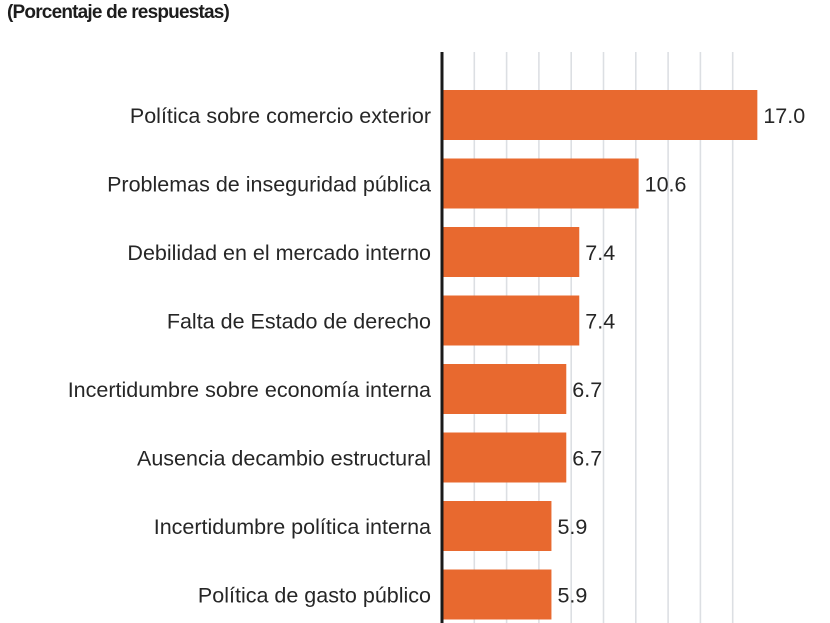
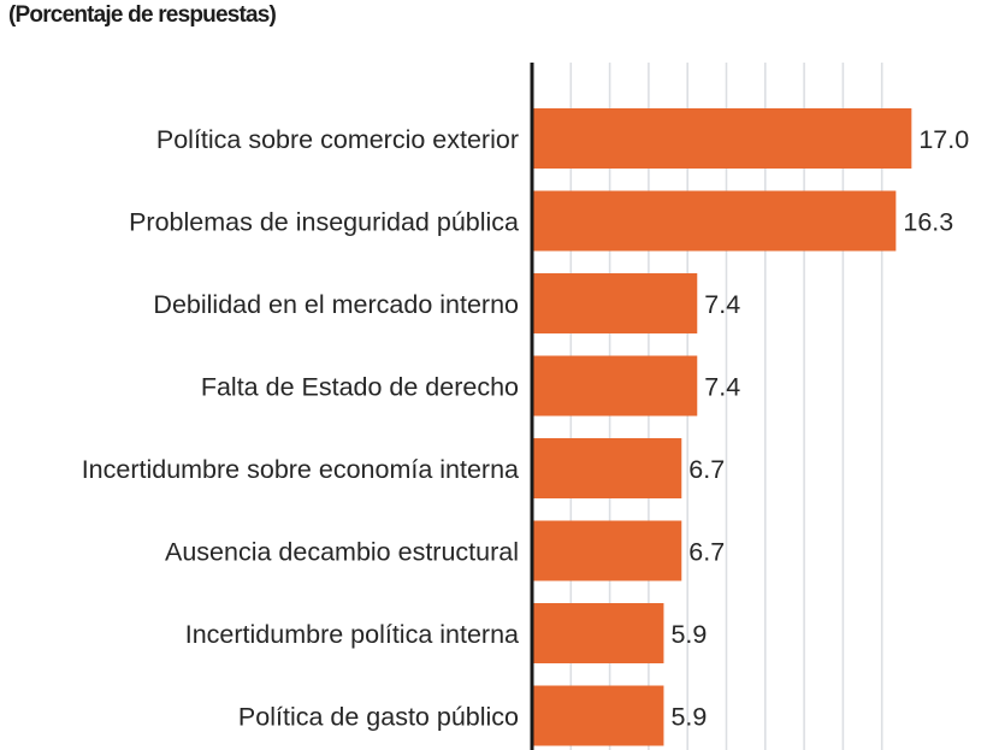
Problemas de inseguridad pública: 10.6 -> 16.3
